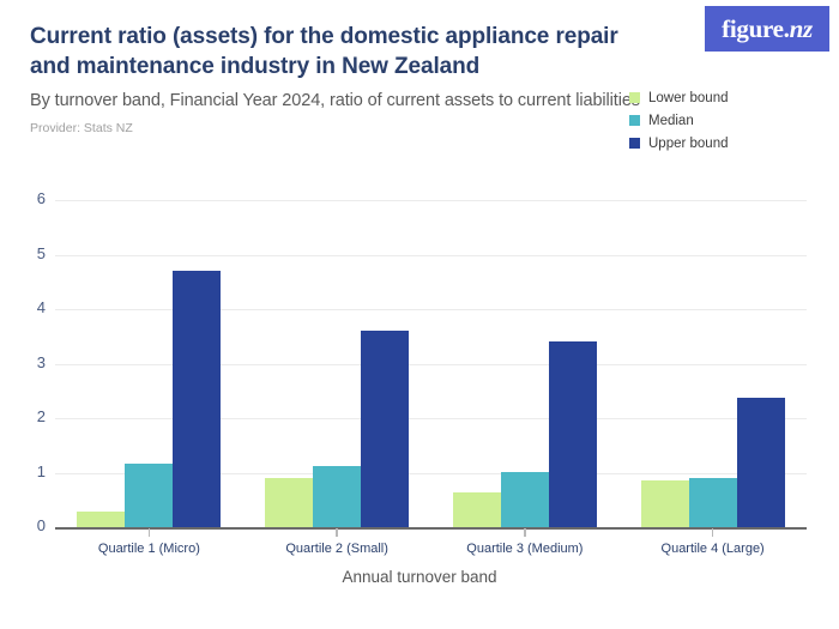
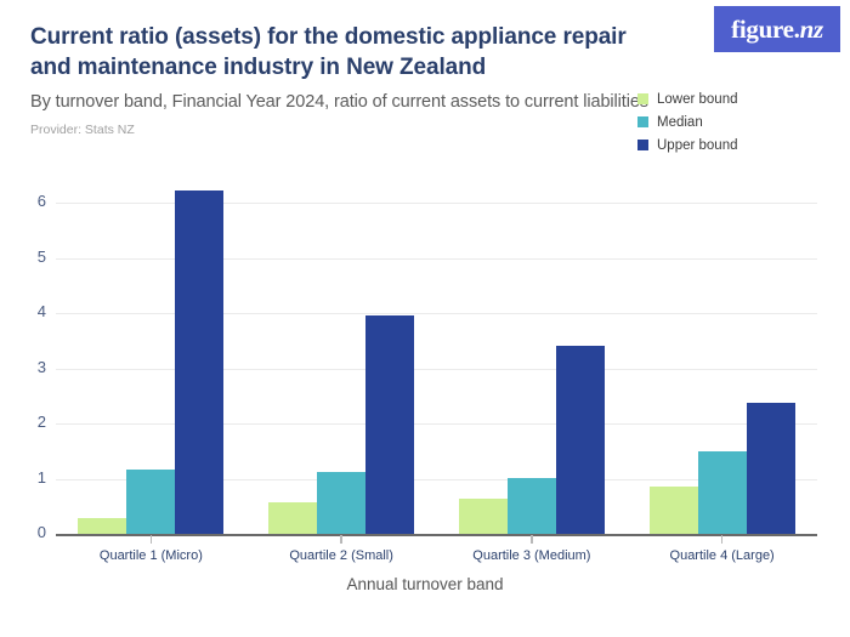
Upper bound/Quartile 1 (Micro): 4.7 -> 6.2
Lower bound/Quartile 2 (Small): 0.9 -> 0.6
Upper bound/Quartile 2 (Small): 3.6 -> 4.0
Median/Quartile 4 (Large): 0.9 -> 1.5
